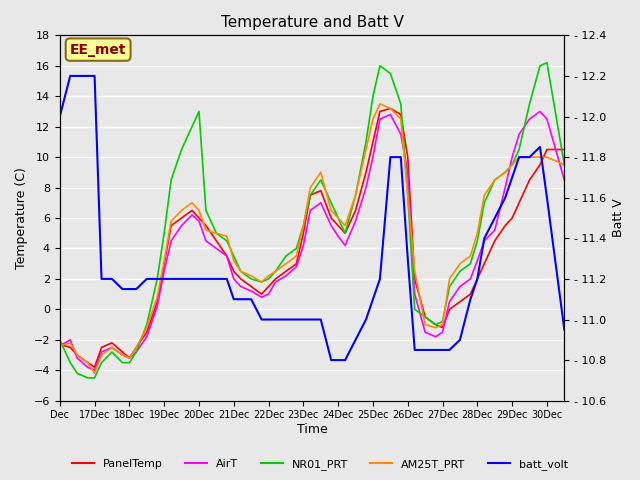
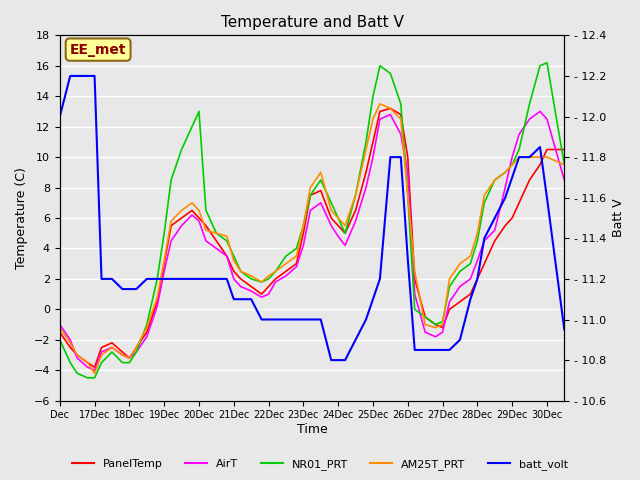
PanelTemp/Dec: -2.3 -> -1.5
AirT/Dec: -2.4 -> -1.0
AM25T_PRT/Dec: -2.4 -> -1.2
